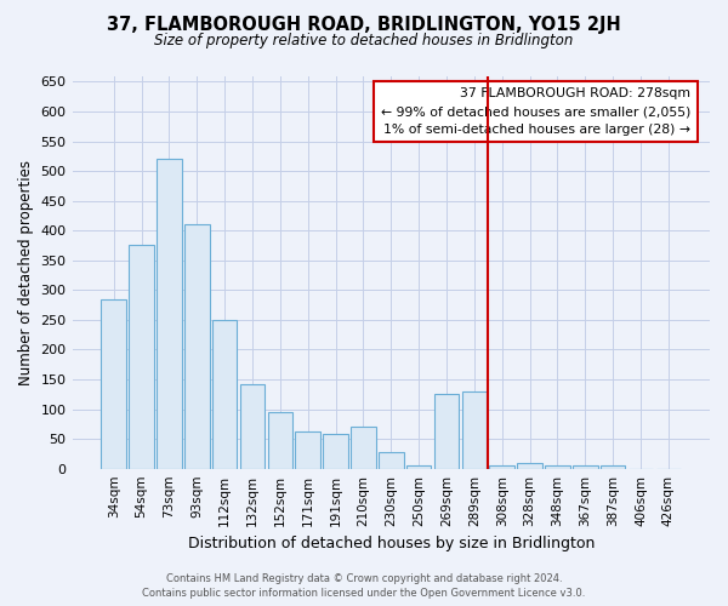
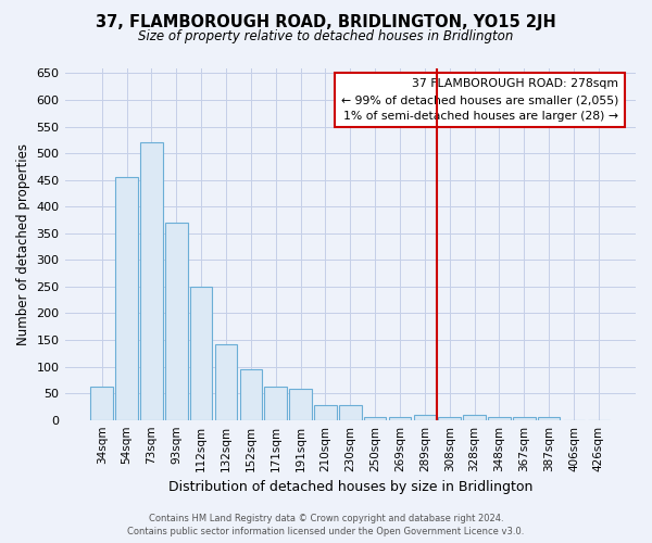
34sqm: 285 -> 62
54sqm: 375 -> 455
93sqm: 410 -> 370
210sqm: 70 -> 27
269sqm: 125 -> 5
289sqm: 130 -> 10
